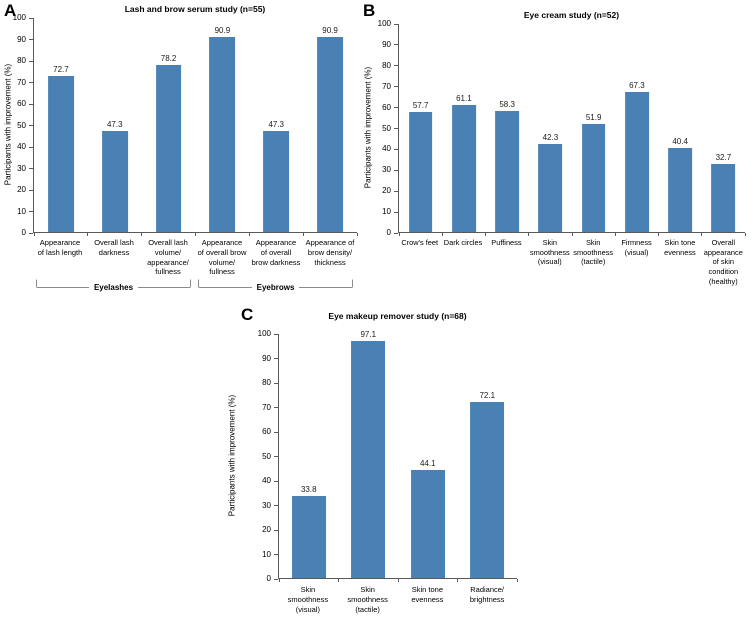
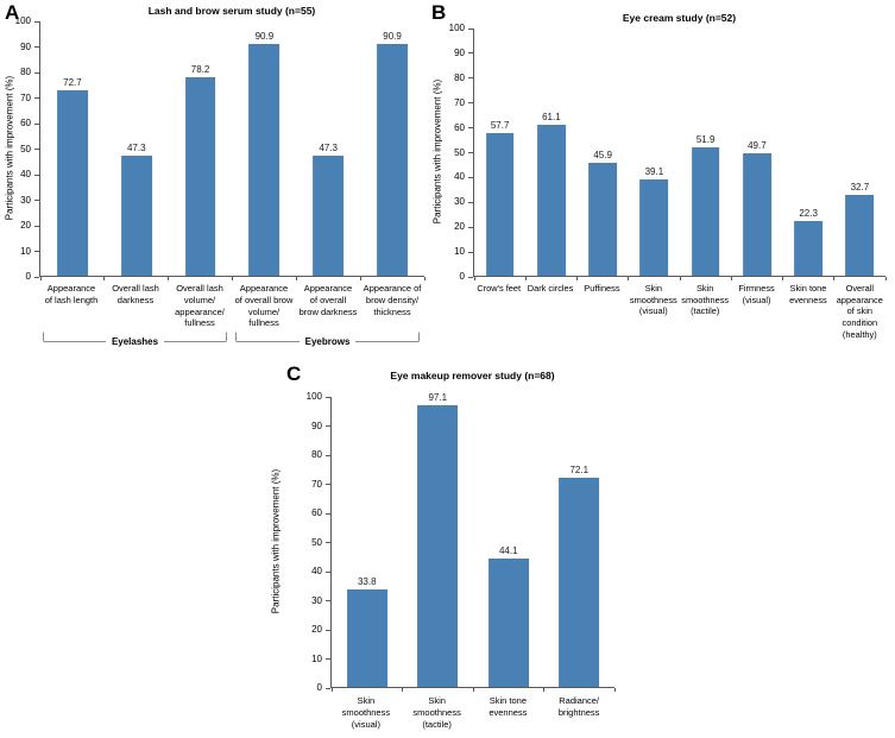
Eye cream study (n=52)/Puffiness: 58.3 -> 45.9
Eye cream study (n=52)/Skin smoothness (visual): 42.3 -> 39.1
Eye cream study (n=52)/Firmness (visual): 67.3 -> 49.7
Eye cream study (n=52)/Skin tone evenness: 40.4 -> 22.3
